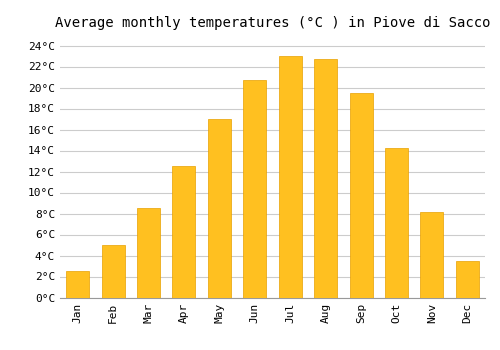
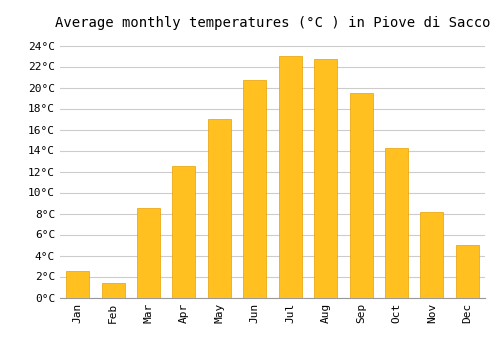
Feb: 5.0°C -> 1.4°C
Dec: 3.5°C -> 5.0°C
